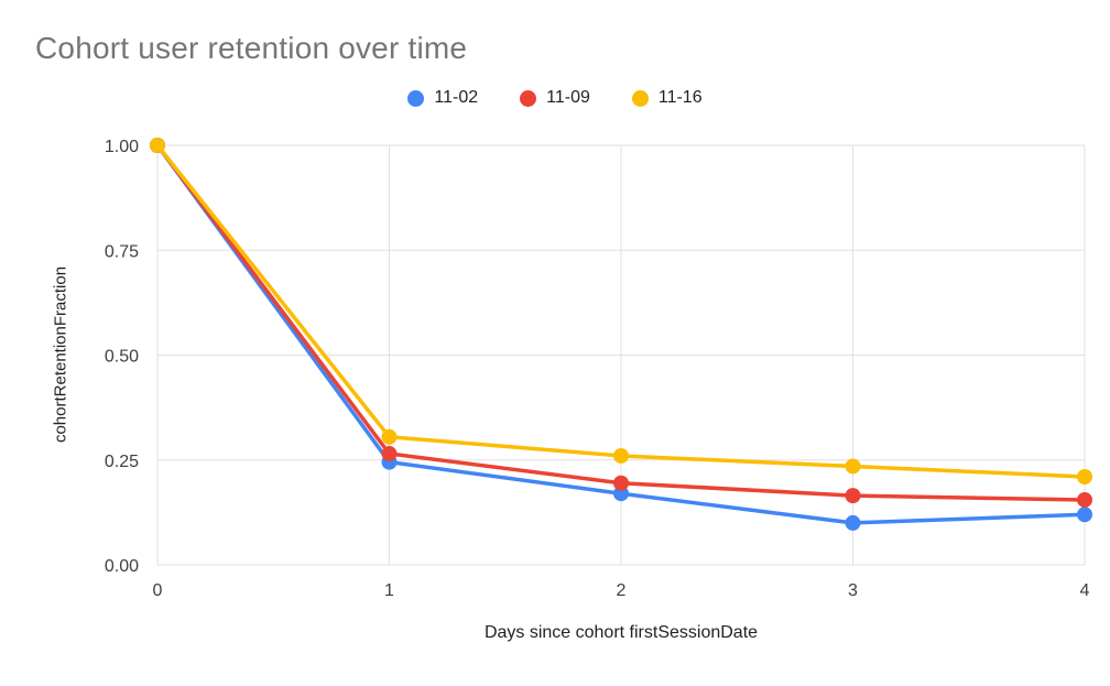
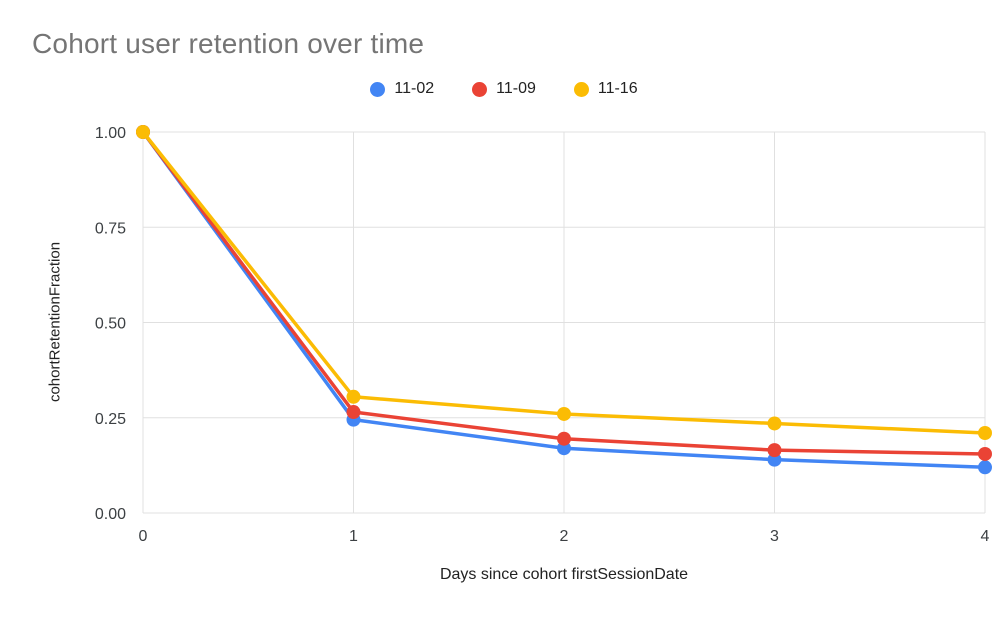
11-02/3: 0.10 -> 0.14
